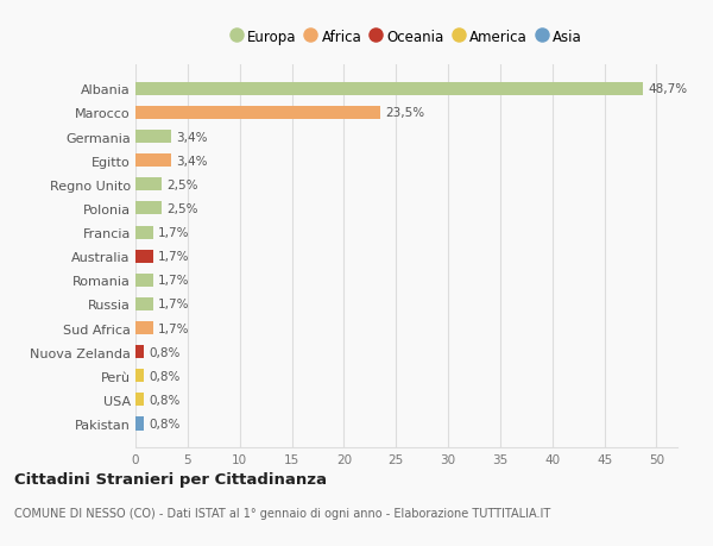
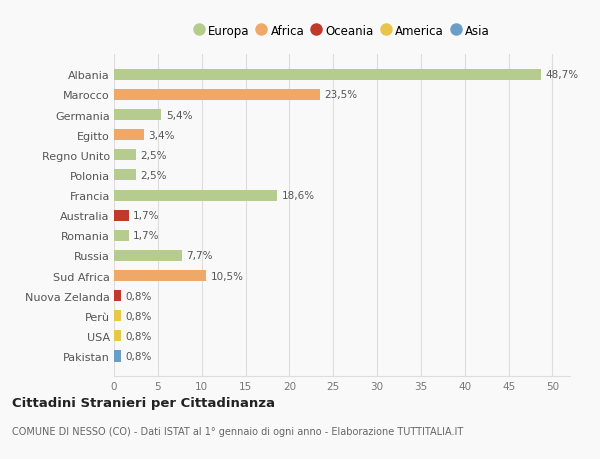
Germania: 3,4% -> 5,4%
Francia: 1,7% -> 18,6%
Russia: 1,7% -> 7,7%
Sud Africa: 1,7% -> 10,5%
